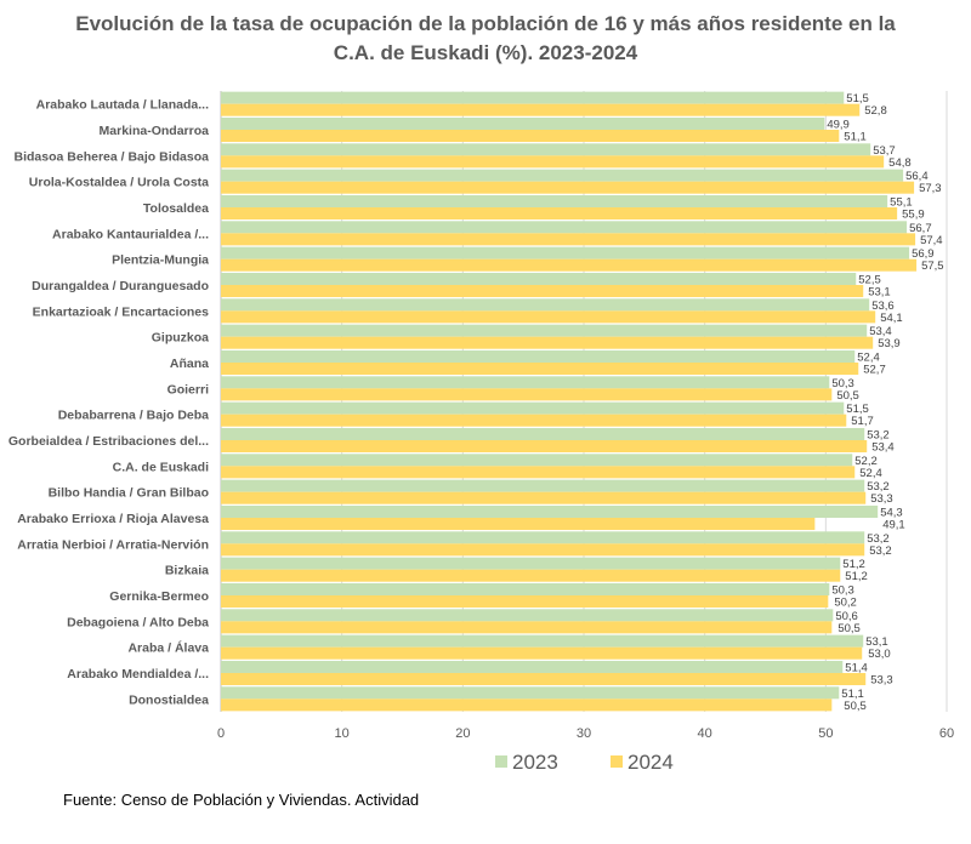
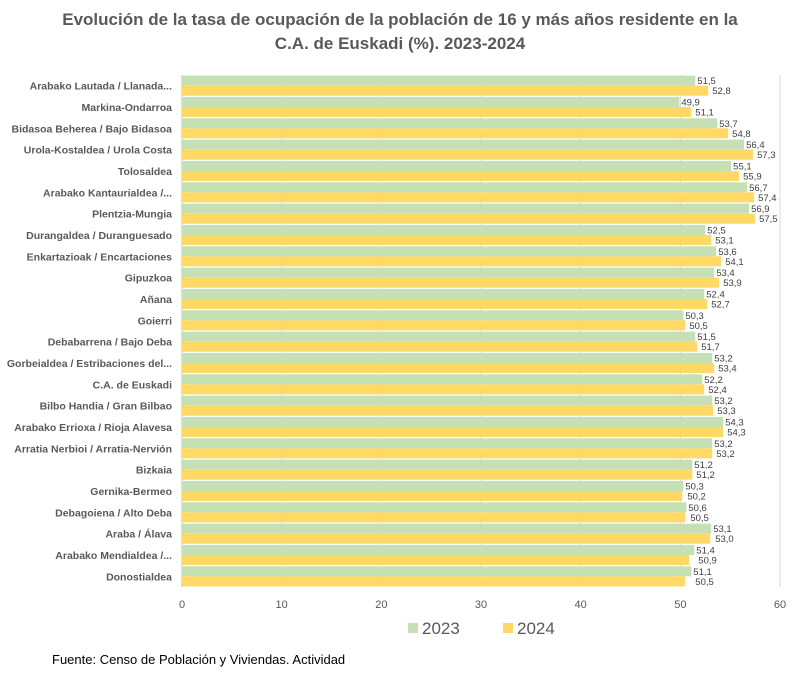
2024/Arabako Errioxa / Rioja Alavesa: 49,1 -> 54,3
2024/Arabako Mendialdea /...: 53,3 -> 50,9
